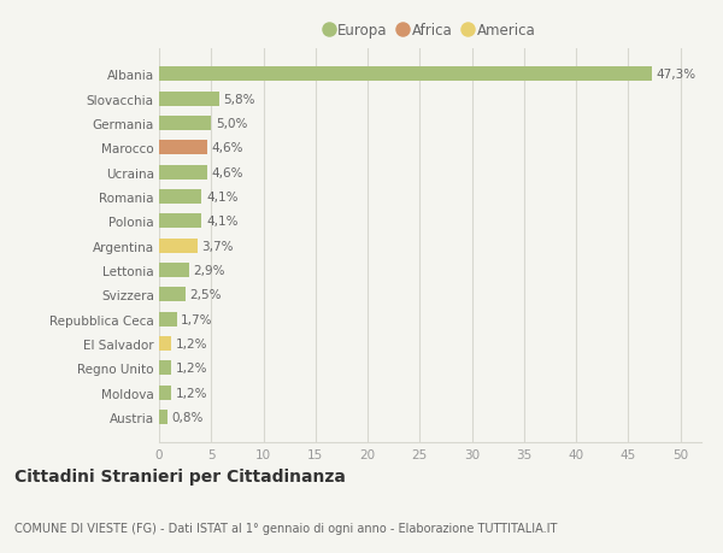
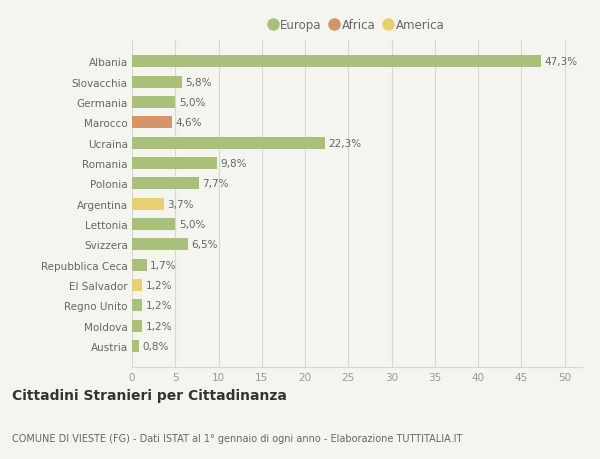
Ucraina: 4,6% -> 22,3%
Romania: 4,1% -> 9,8%
Polonia: 4,1% -> 7,7%
Lettonia: 2,9% -> 5,0%
Svizzera: 2,5% -> 6,5%
